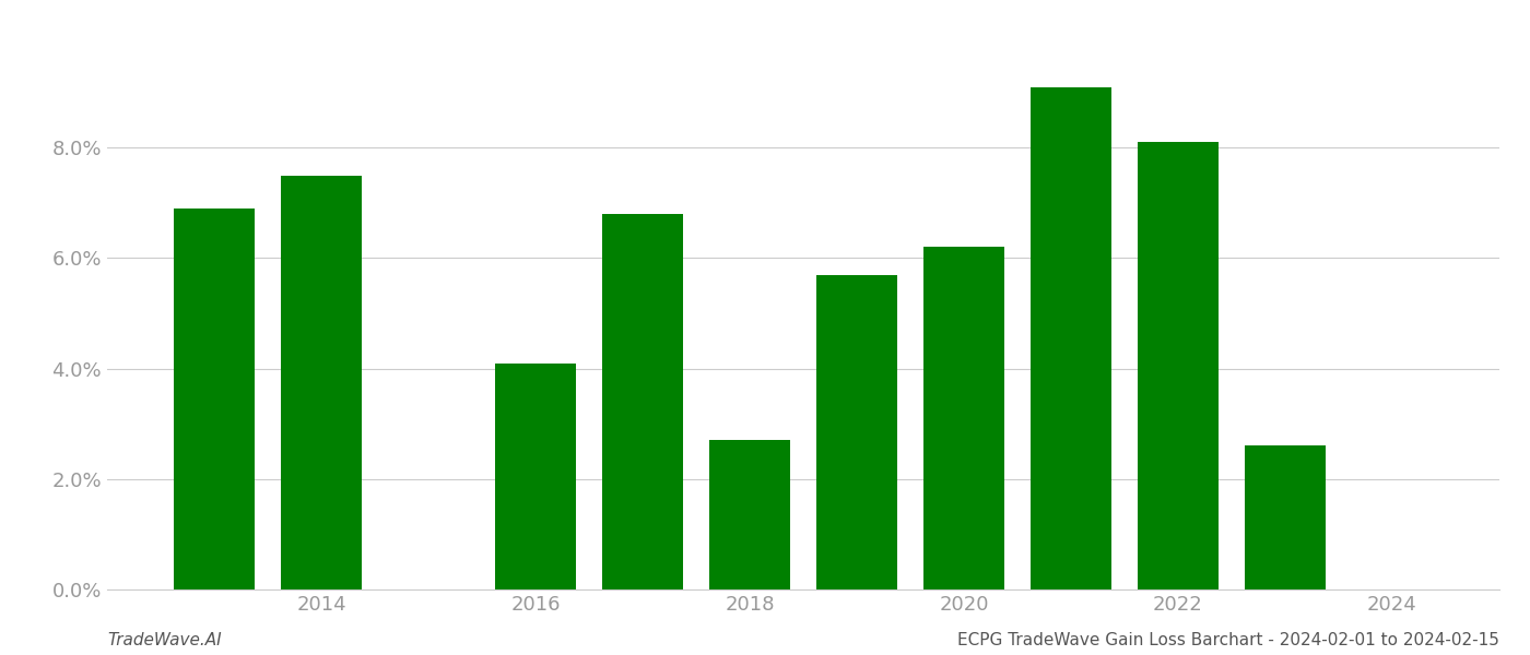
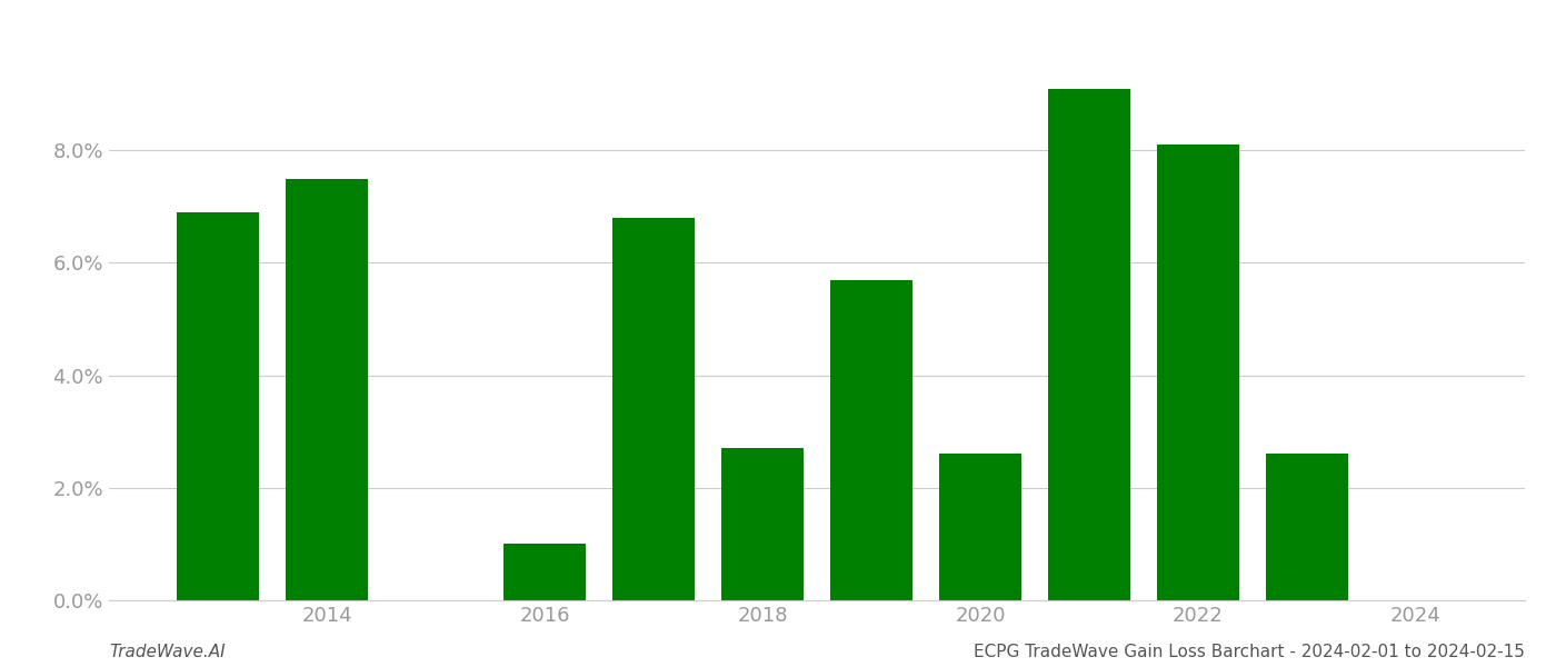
2016: 4.1% -> 1.0%
2020: 6.2% -> 2.6%
